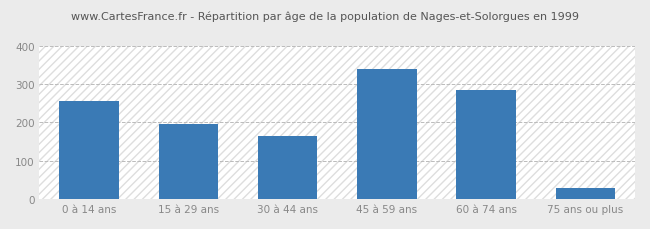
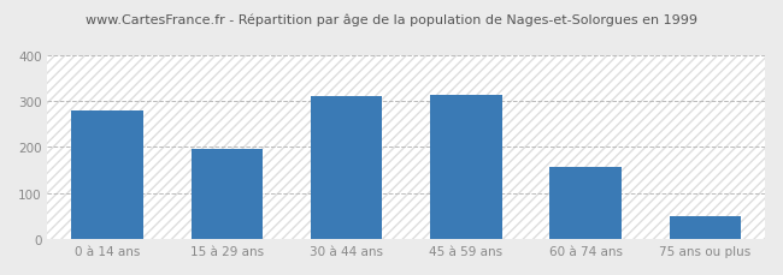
0 à 14 ans: 255 -> 280
30 à 44 ans: 165 -> 310
45 à 59 ans: 340 -> 313
60 à 74 ans: 285 -> 157
75 ans ou plus: 30 -> 50
